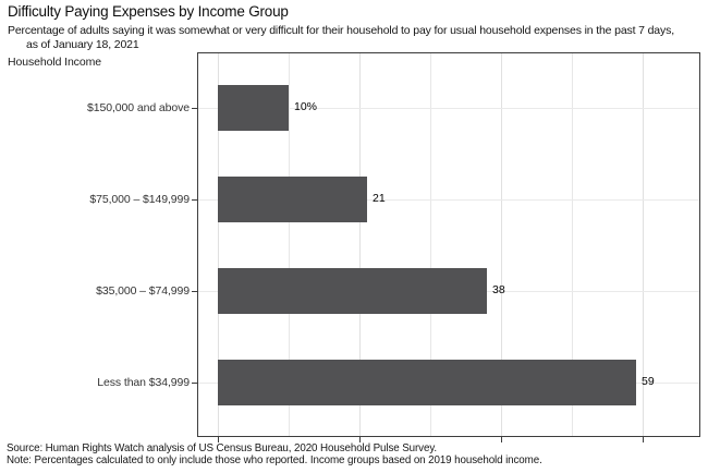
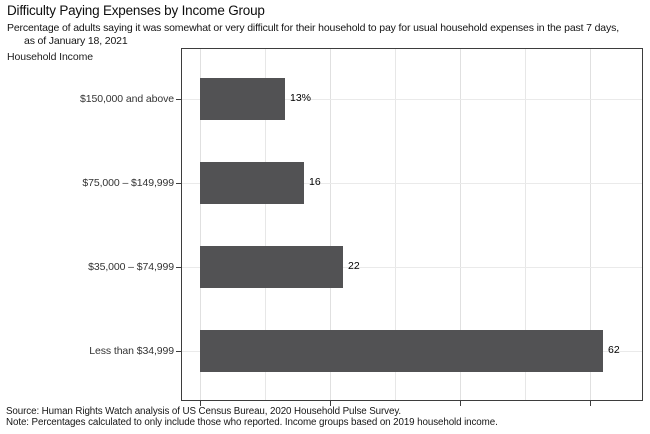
$150,000 and above: 10% -> 13%
$75,000 – $149,999: 21 -> 16
$35,000 – $74,999: 38 -> 22
Less than $34,999: 59 -> 62
